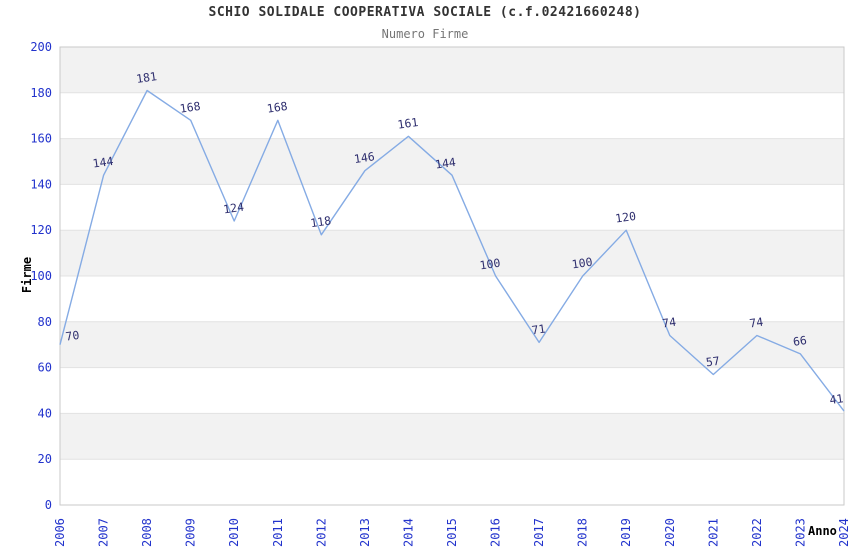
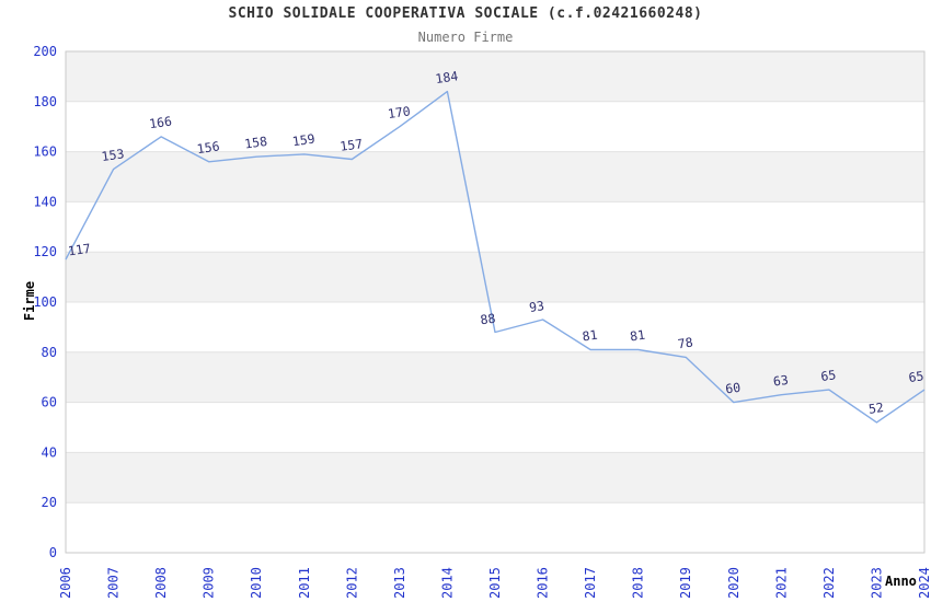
2006: 70 -> 117
2007: 144 -> 153
2008: 181 -> 166
2009: 168 -> 156
2010: 124 -> 158
2011: 168 -> 159
2012: 118 -> 157
2013: 146 -> 170
2014: 161 -> 184
2015: 144 -> 88
2016: 100 -> 93
2017: 71 -> 81
2018: 100 -> 81
2019: 120 -> 78
2020: 74 -> 60
2021: 57 -> 63
2022: 74 -> 65
2023: 66 -> 52
2024: 41 -> 65
